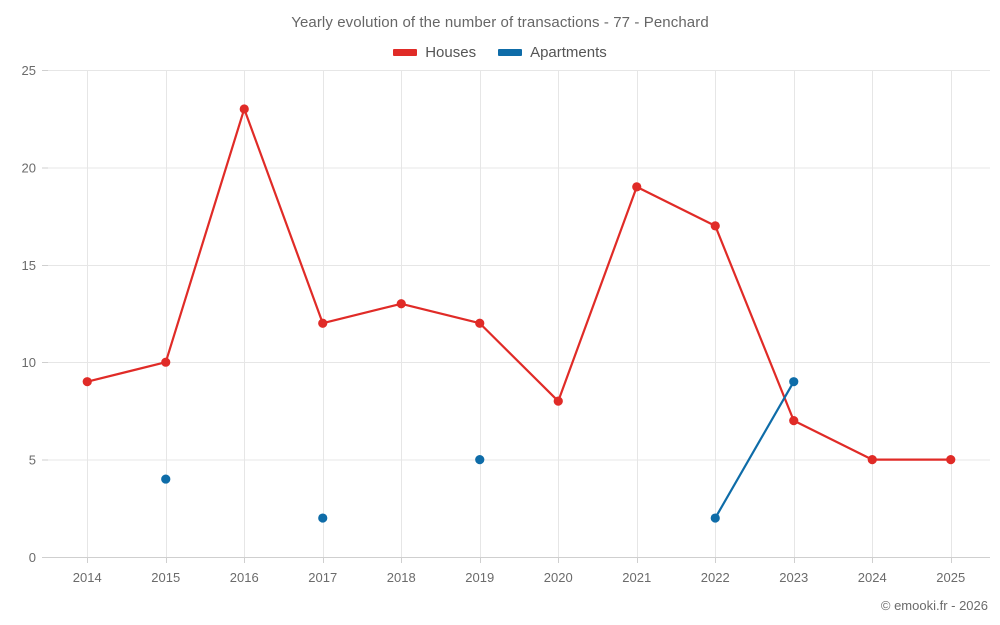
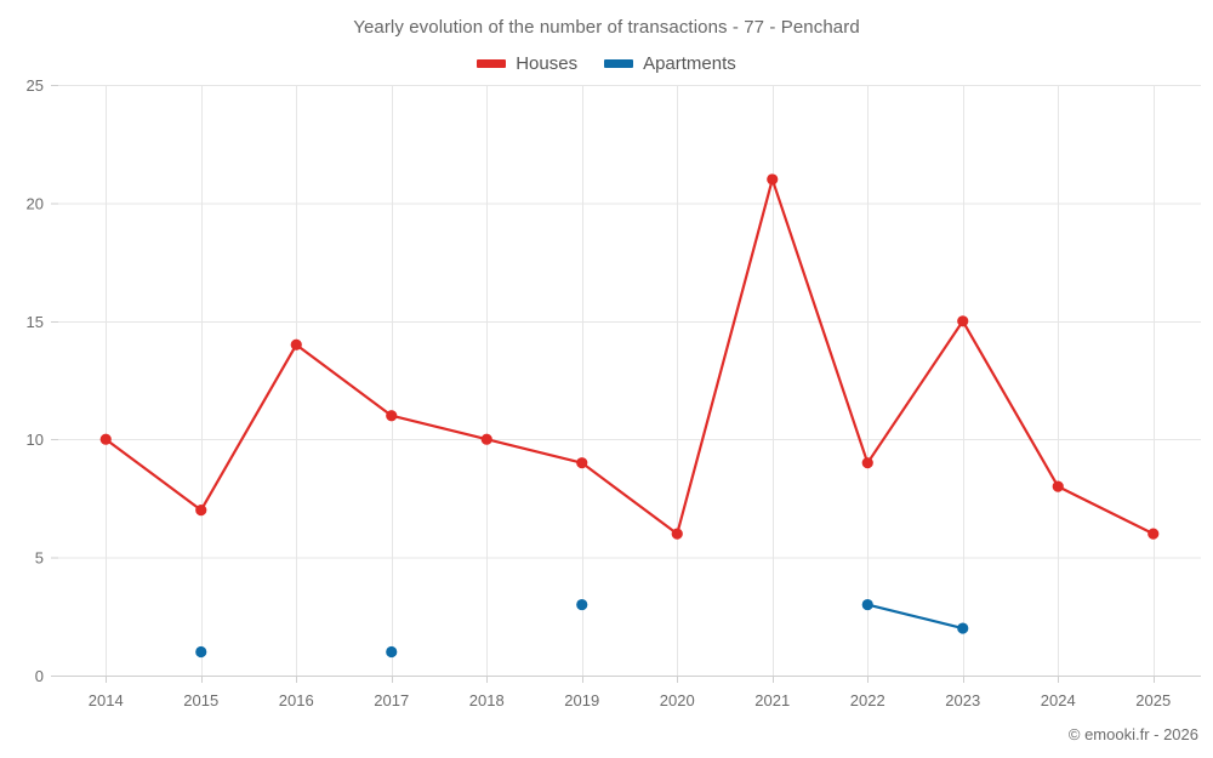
Houses/2014: 9 -> 10
Houses/2015: 10 -> 7
Apartments/2015: 4 -> 1
Houses/2016: 23 -> 14
Houses/2017: 12 -> 11
Apartments/2017: 2 -> 1
Houses/2018: 13 -> 10
Houses/2019: 12 -> 9
Apartments/2019: 5 -> 3
Houses/2020: 8 -> 6
Houses/2021: 19 -> 21
Houses/2022: 17 -> 9
Apartments/2022: 2 -> 3
Houses/2023: 7 -> 15
Apartments/2023: 9 -> 2
Houses/2024: 5 -> 8
Houses/2025: 5 -> 6
